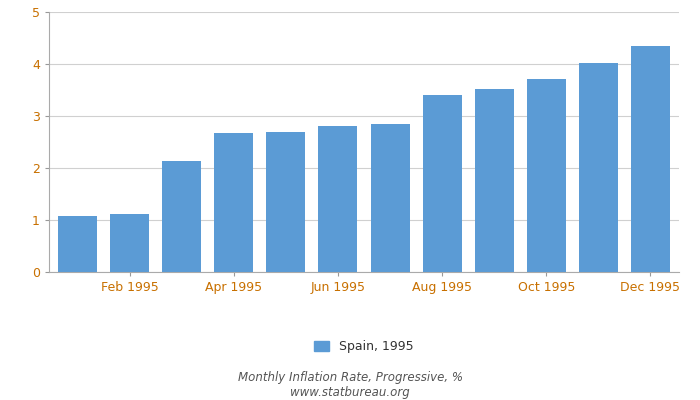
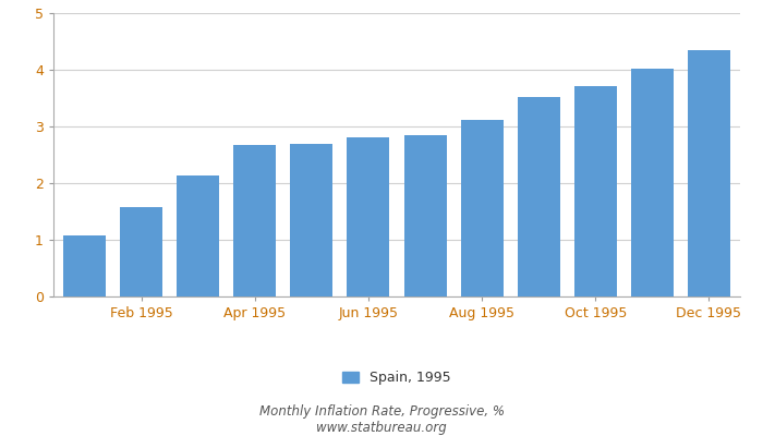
Feb 1995: 1.12 -> 1.57
Aug 1995: 3.40 -> 3.12
